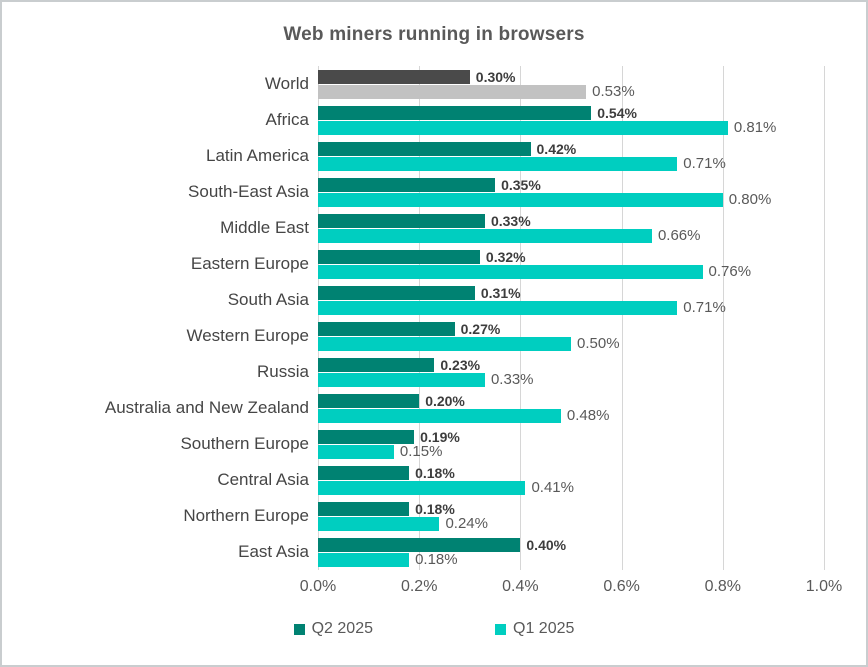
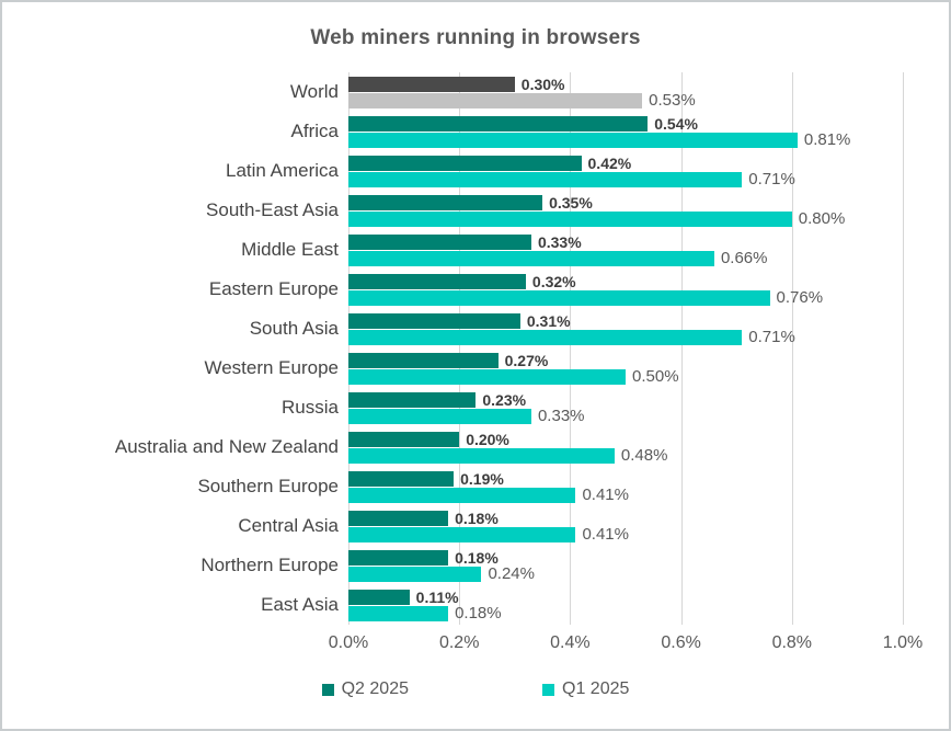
Q1 2025/Southern Europe: 0.15% -> 0.41%
Q2 2025/East Asia: 0.40% -> 0.11%
